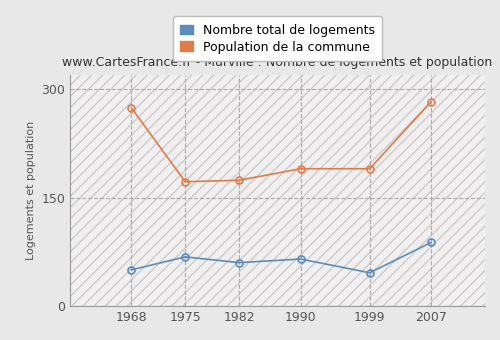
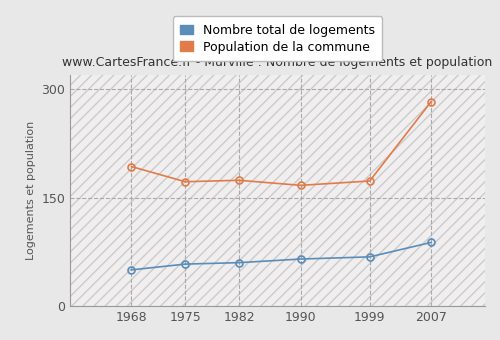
Population de la commune/1968: 274 -> 193
Nombre total de logements/1975: 68 -> 58
Population de la commune/1990: 190 -> 167
Nombre total de logements/1999: 46 -> 68
Population de la commune/1999: 190 -> 173
